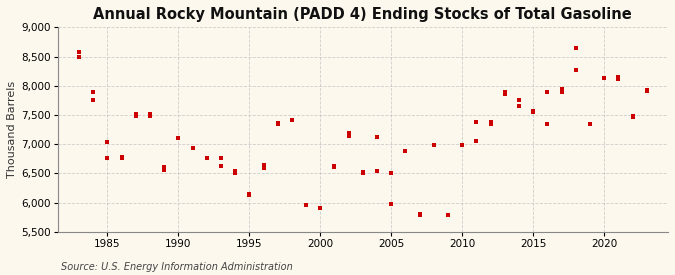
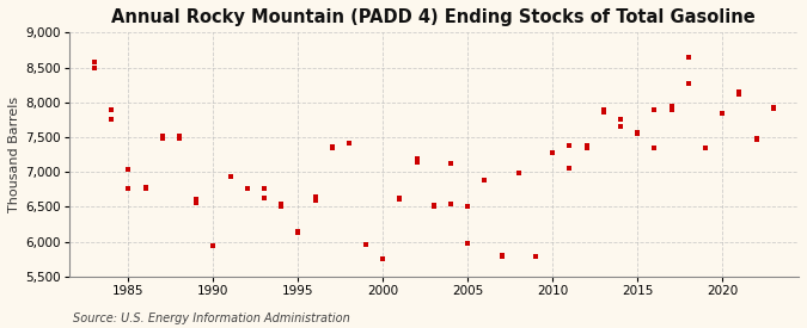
1990: 7,110 -> 5,940
2000: 5,900 -> 5,760
2010: 6,980 -> 7,280
2020: 8,130 -> 7,840
